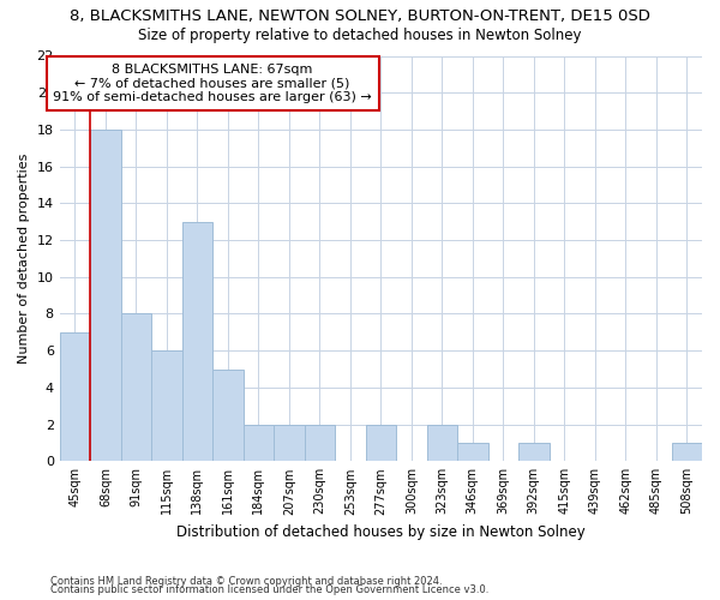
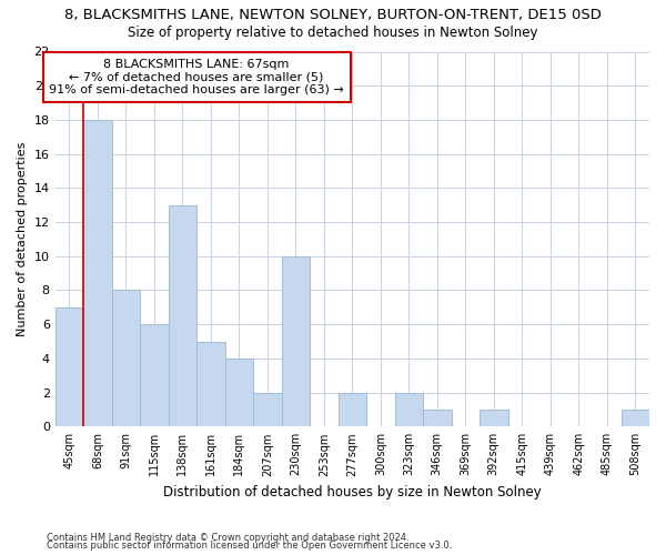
184sqm: 2 -> 4
230sqm: 2 -> 10
